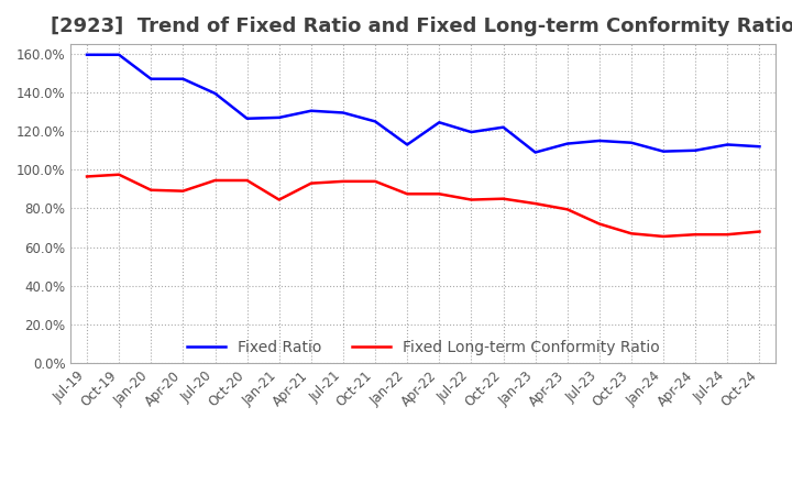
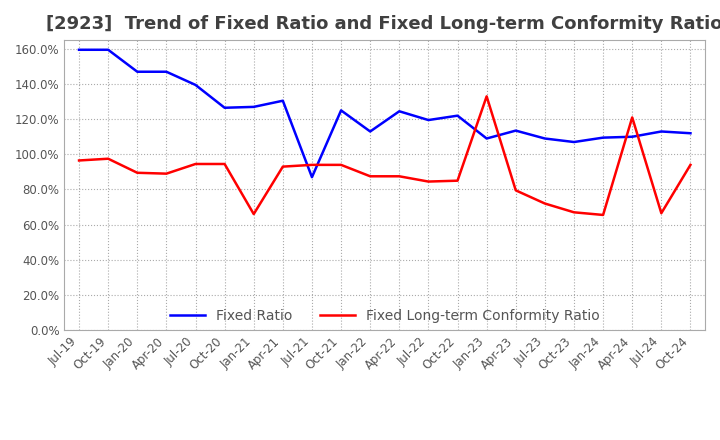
Fixed Long-term Conformity Ratio/Jan-21: 84% -> 66%
Fixed Ratio/Jul-21: 129% -> 87%
Fixed Long-term Conformity Ratio/Jan-23: 82% -> 133%
Fixed Ratio/Jul-23: 115% -> 109%
Fixed Ratio/Oct-23: 114% -> 107%
Fixed Long-term Conformity Ratio/Apr-24: 67% -> 121%
Fixed Long-term Conformity Ratio/Oct-24: 68% -> 94%
